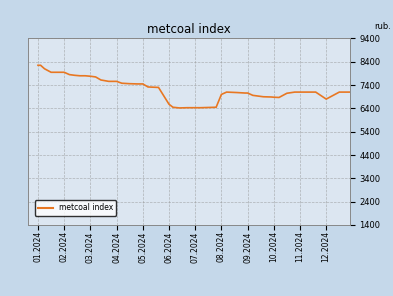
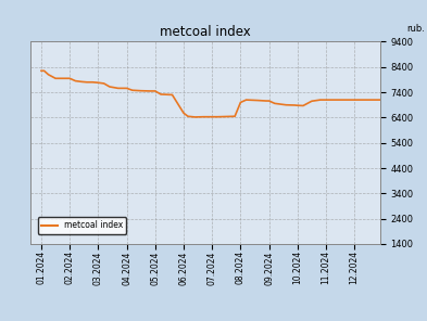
12.2024: 6800 -> 7100
